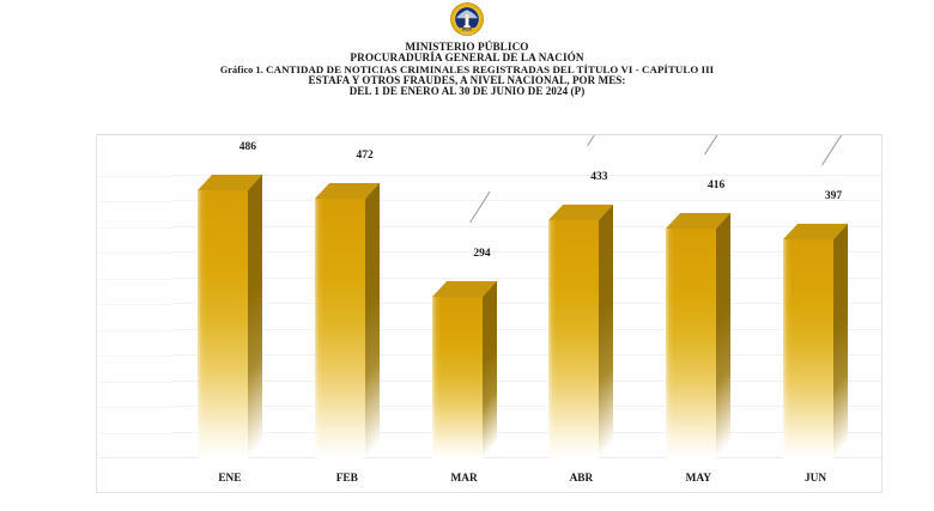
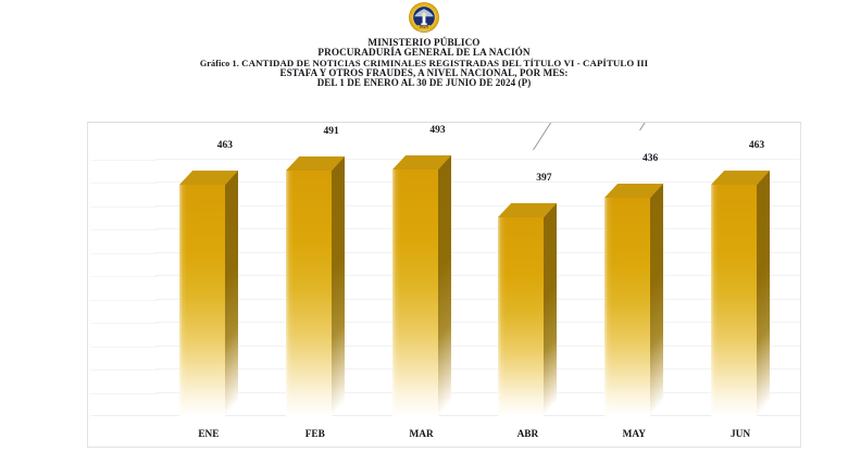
ENE: 486 -> 463
FEB: 472 -> 491
MAR: 294 -> 493
ABR: 433 -> 397
MAY: 416 -> 436
JUN: 397 -> 463
